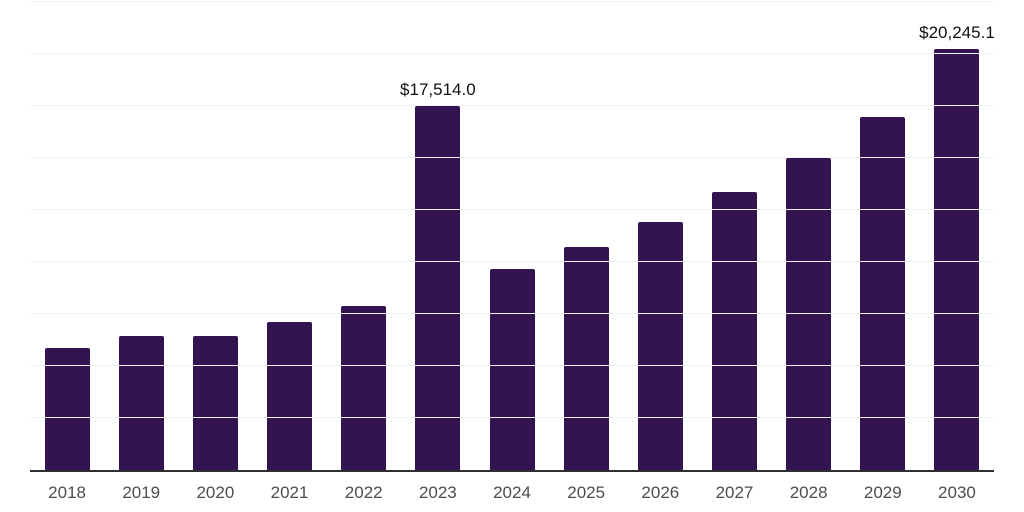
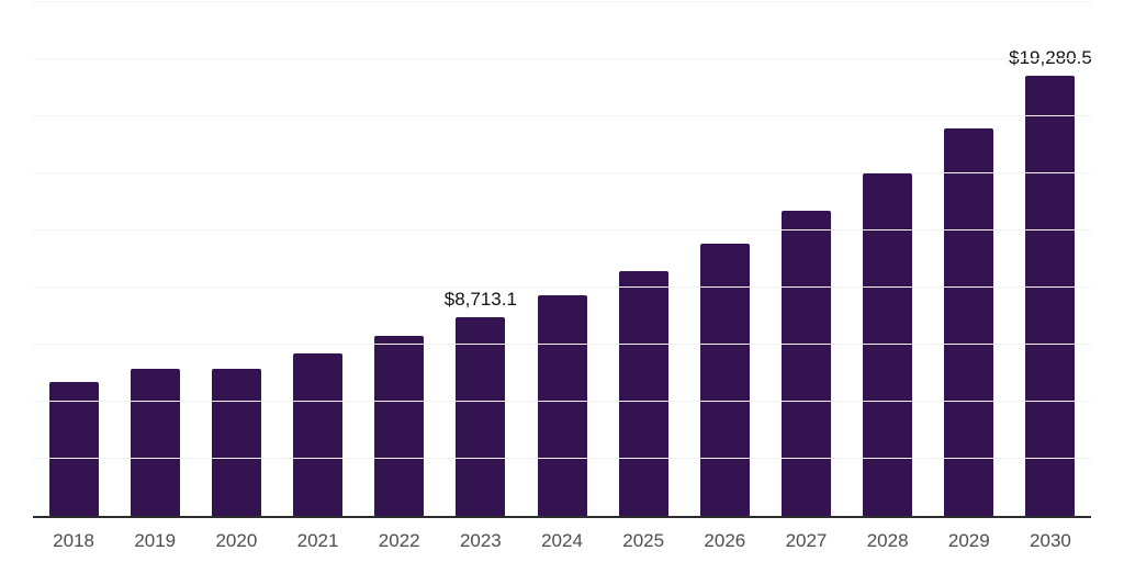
2023: $17,514.0 -> $8,713.1
2030: $20,245.1 -> $19,280.5
